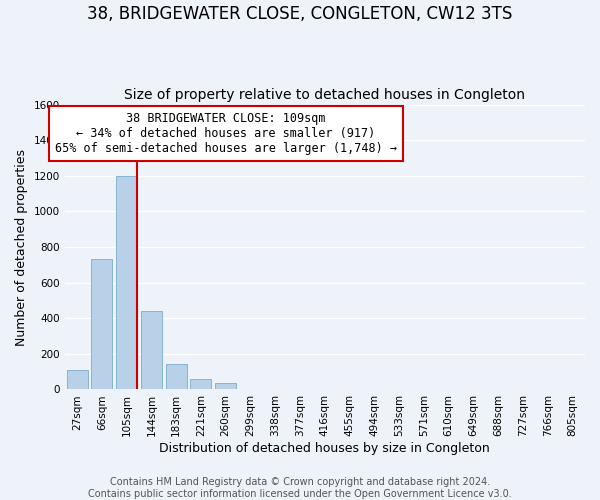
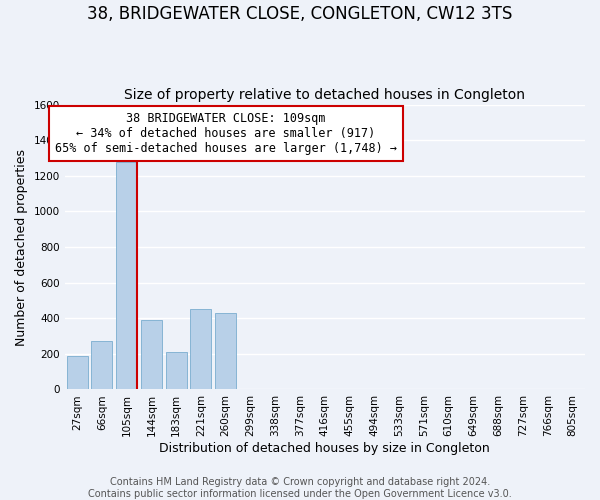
27sqm: 110 -> 190
66sqm: 730 -> 270
105sqm: 1200 -> 1280
144sqm: 440 -> 390
183sqm: 140 -> 210
221sqm: 60 -> 450
260sqm: 40 -> 430
